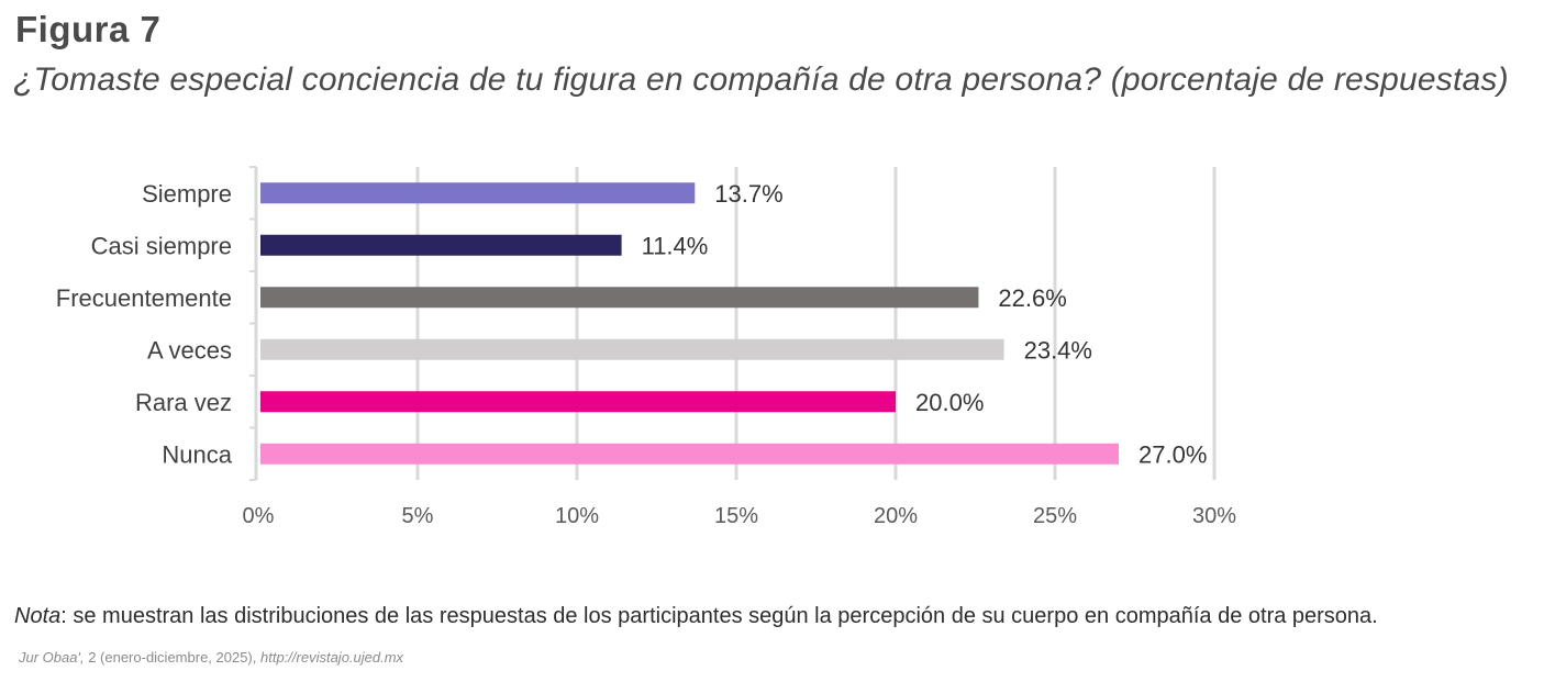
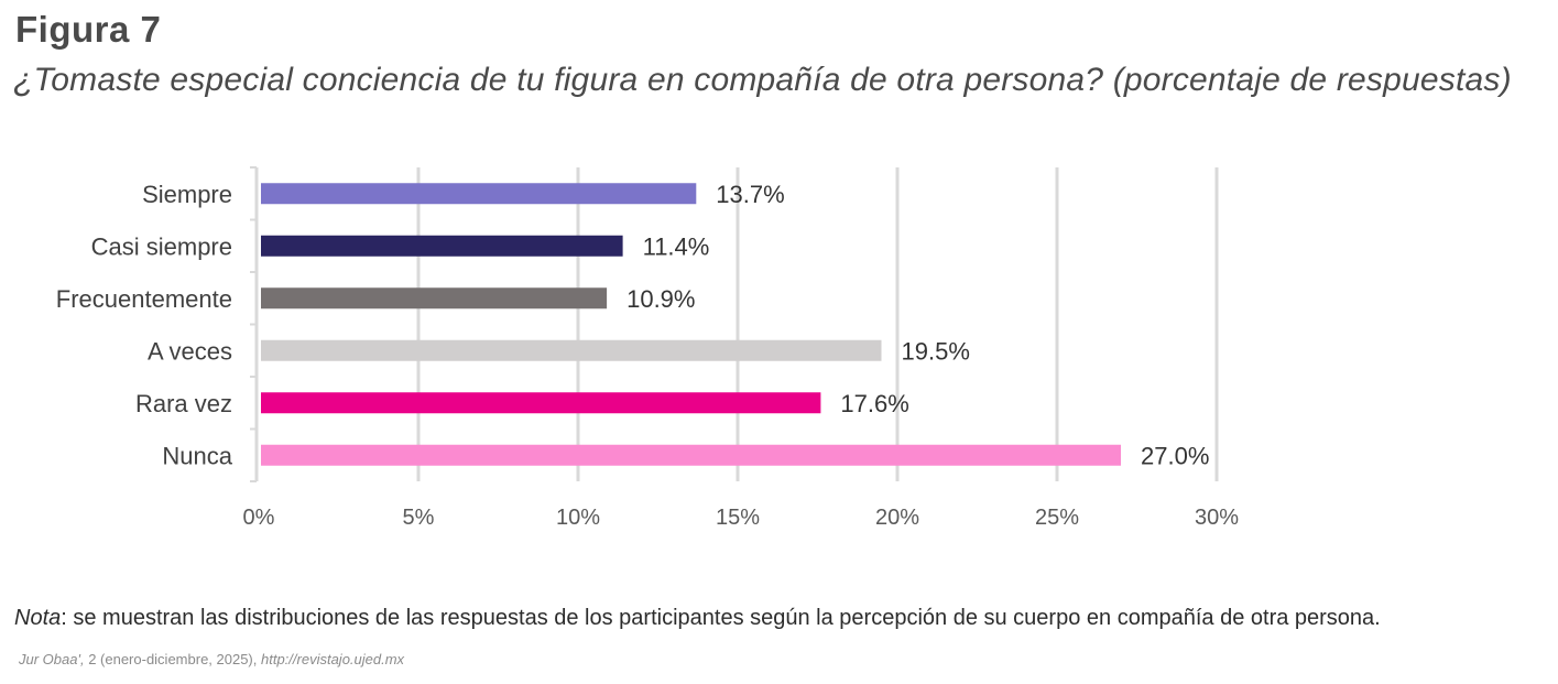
Frecuentemente: 22.6% -> 10.9%
A veces: 23.4% -> 19.5%
Rara vez: 20.0% -> 17.6%
